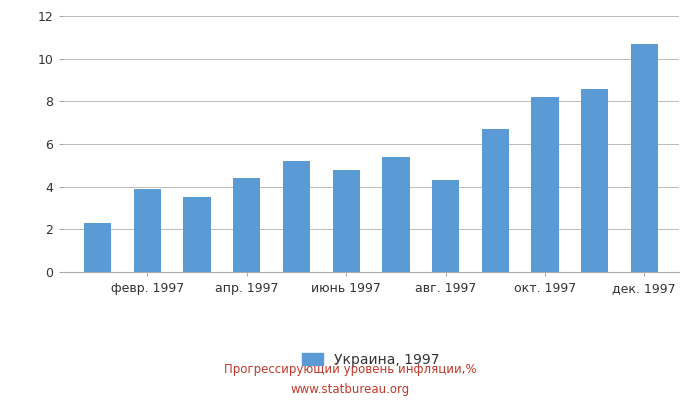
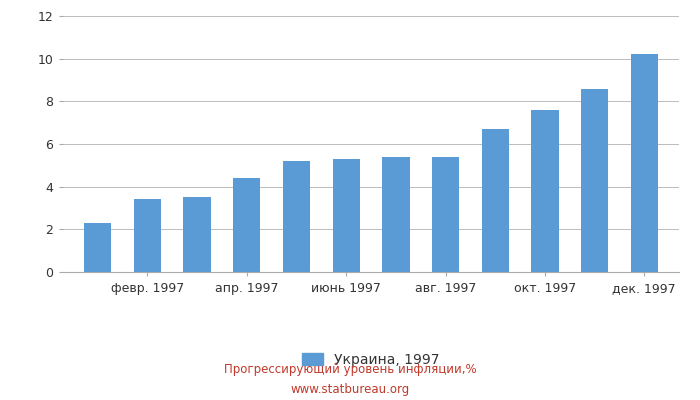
февр. 1997: 3.9 -> 3.4
июнь 1997: 4.8 -> 5.3
авг. 1997: 4.3 -> 5.4
окт. 1997: 8.2 -> 7.6
дек. 1997: 10.7 -> 10.2
